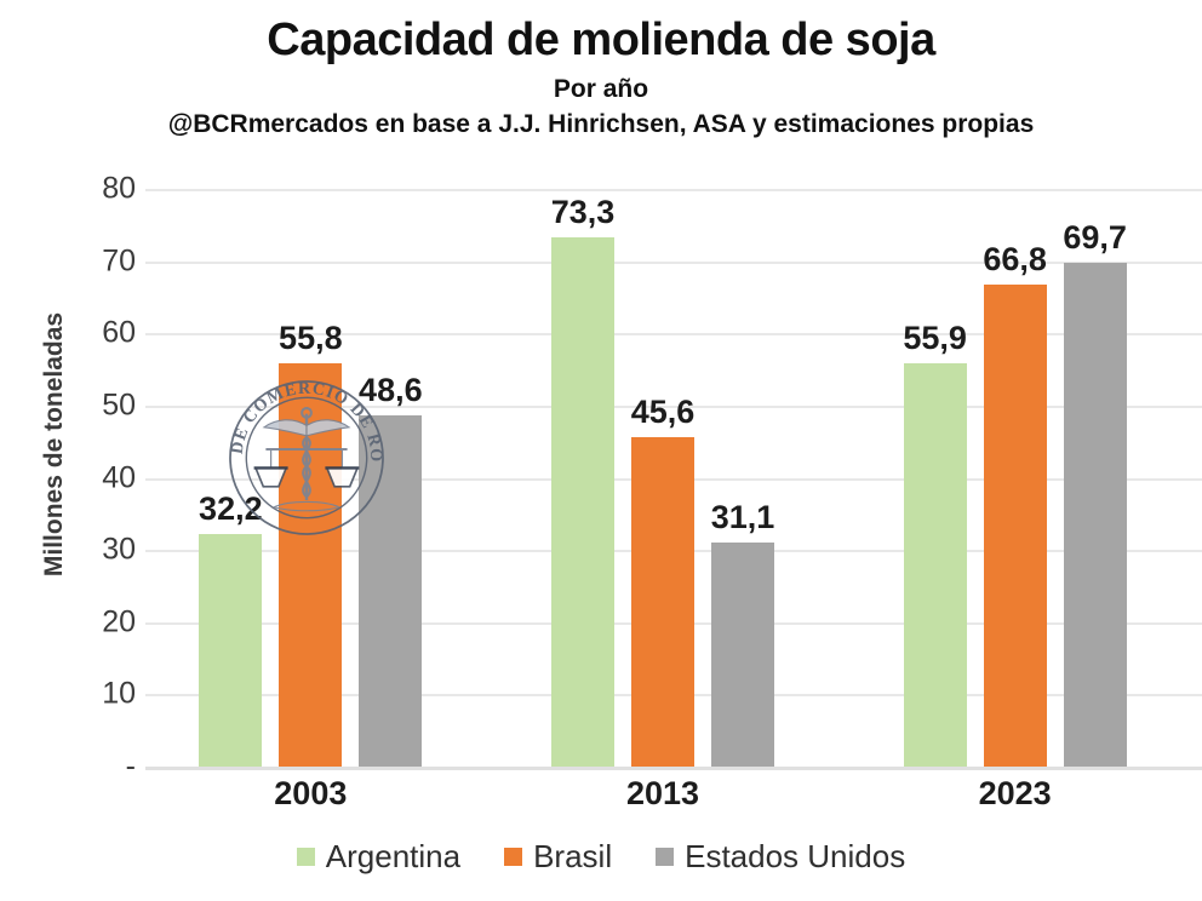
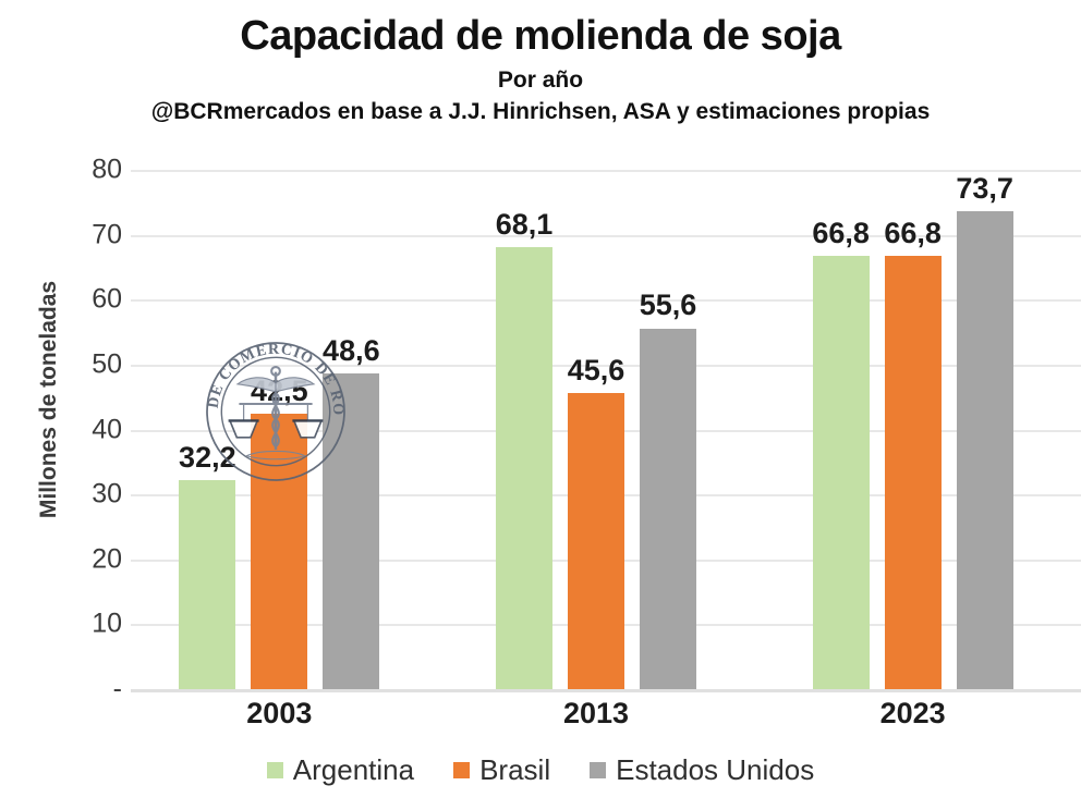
Brasil/2003: 55,8 -> 42,5
Argentina/2013: 73,3 -> 68,1
Estados Unidos/2013: 31,1 -> 55,6
Argentina/2023: 55,9 -> 66,8
Estados Unidos/2023: 69,7 -> 73,7
